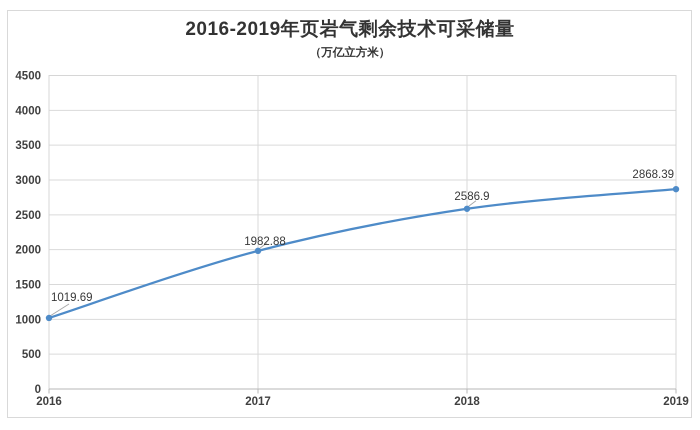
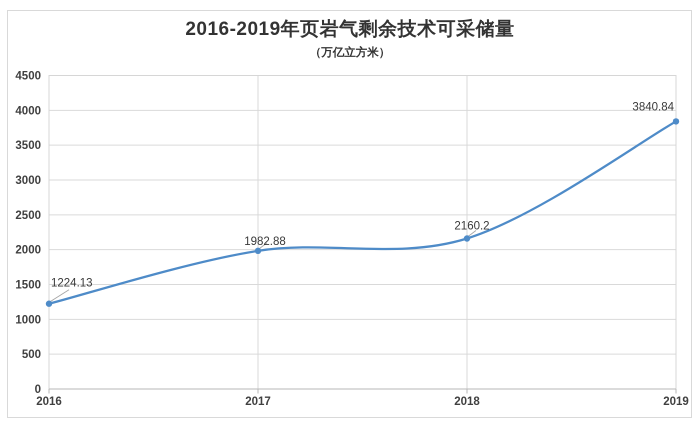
2016: 1019.69 -> 1224.13
2018: 2586.9 -> 2160.2
2019: 2868.39 -> 3840.84
